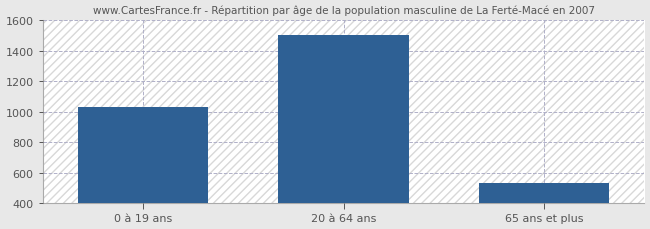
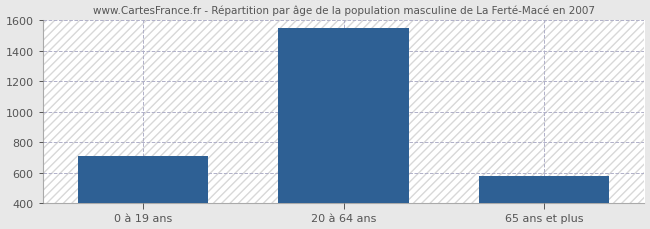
0 à 19 ans: 1030 -> 710
20 à 64 ans: 1500 -> 1550
65 ans et plus: 530 -> 580
